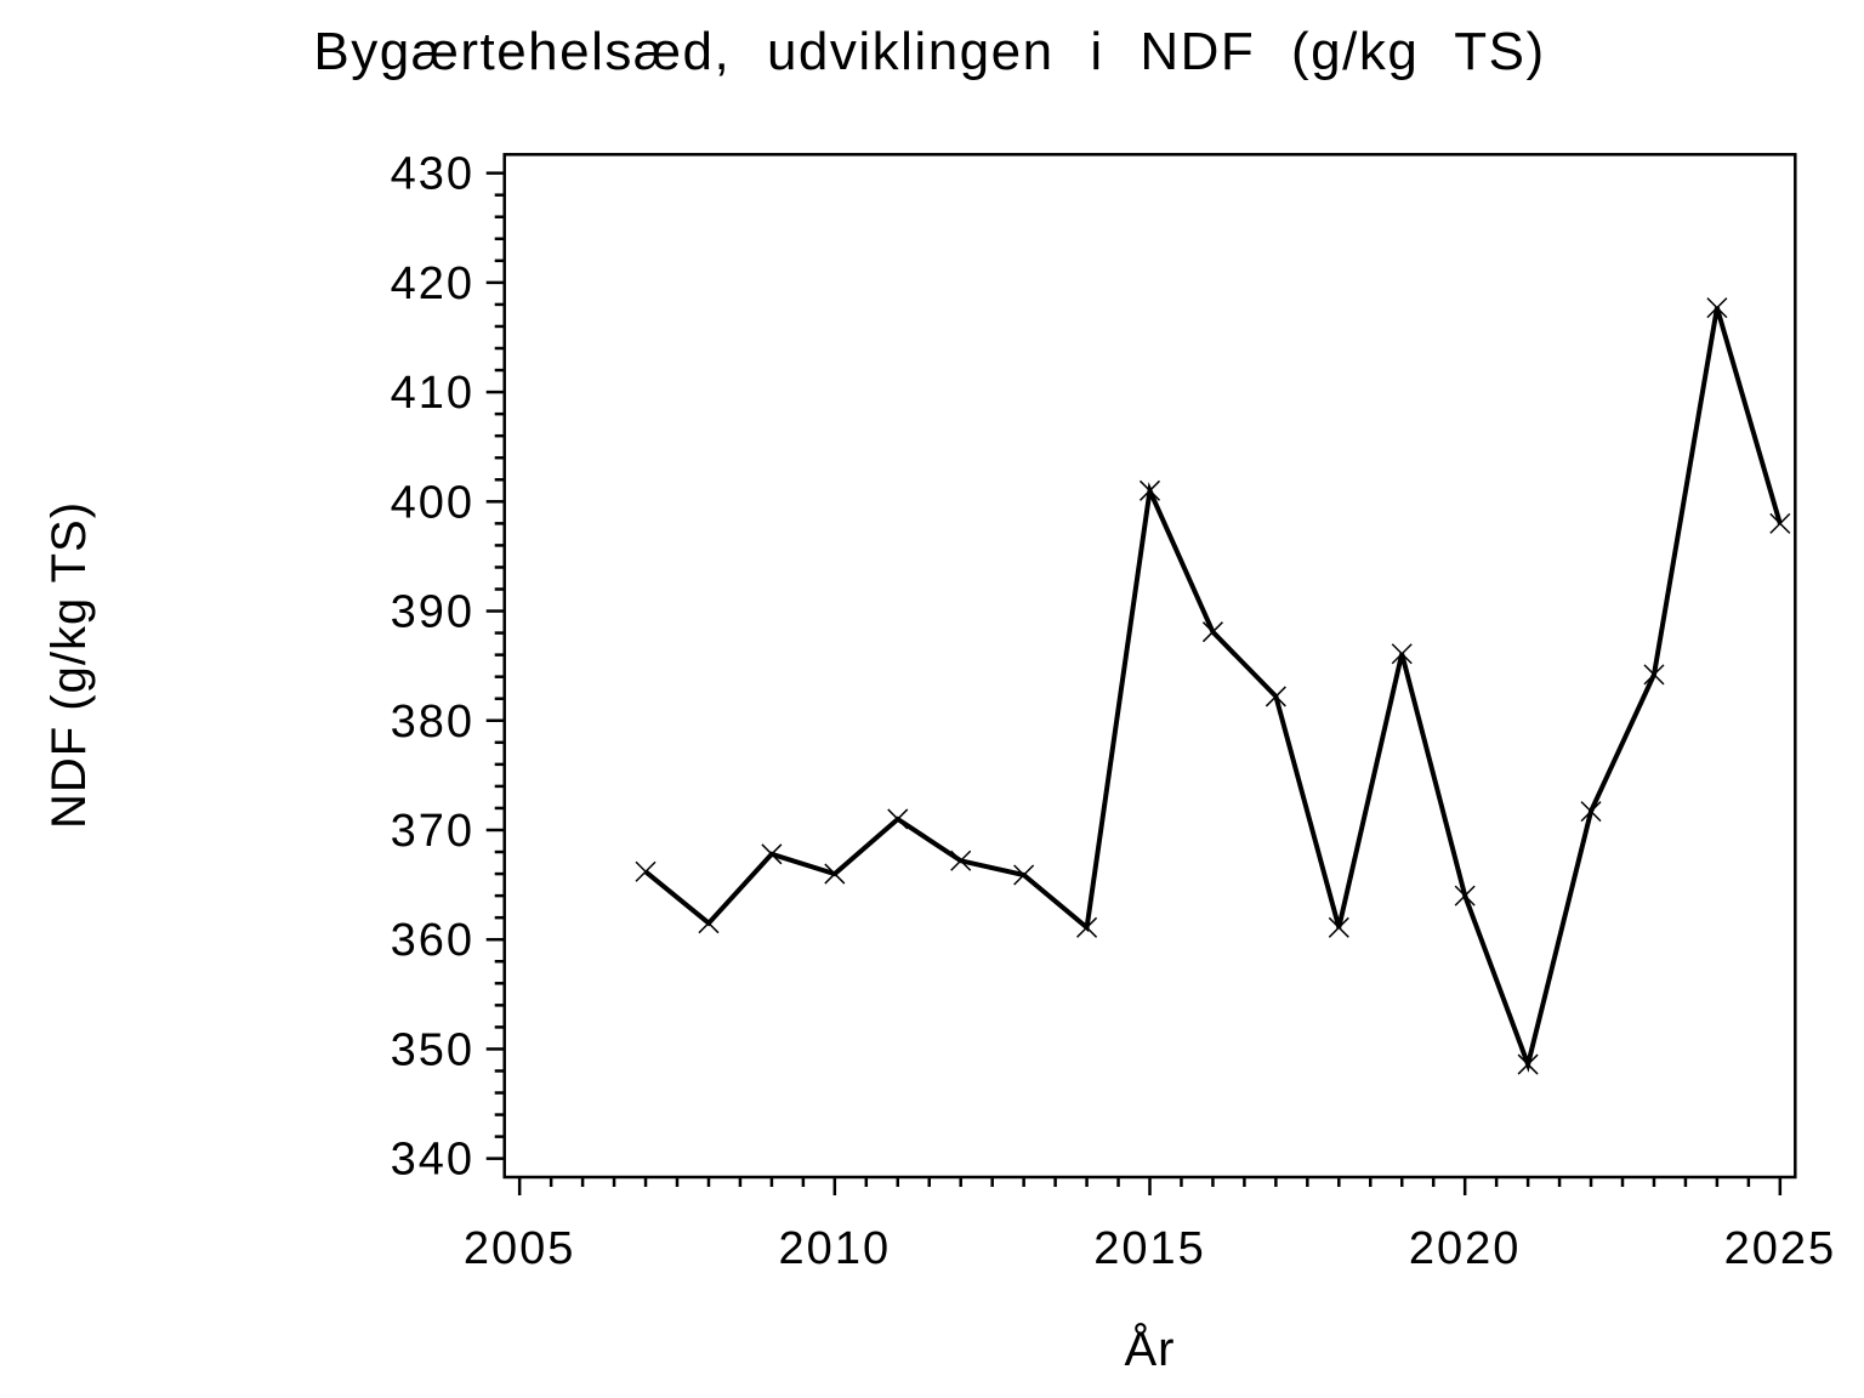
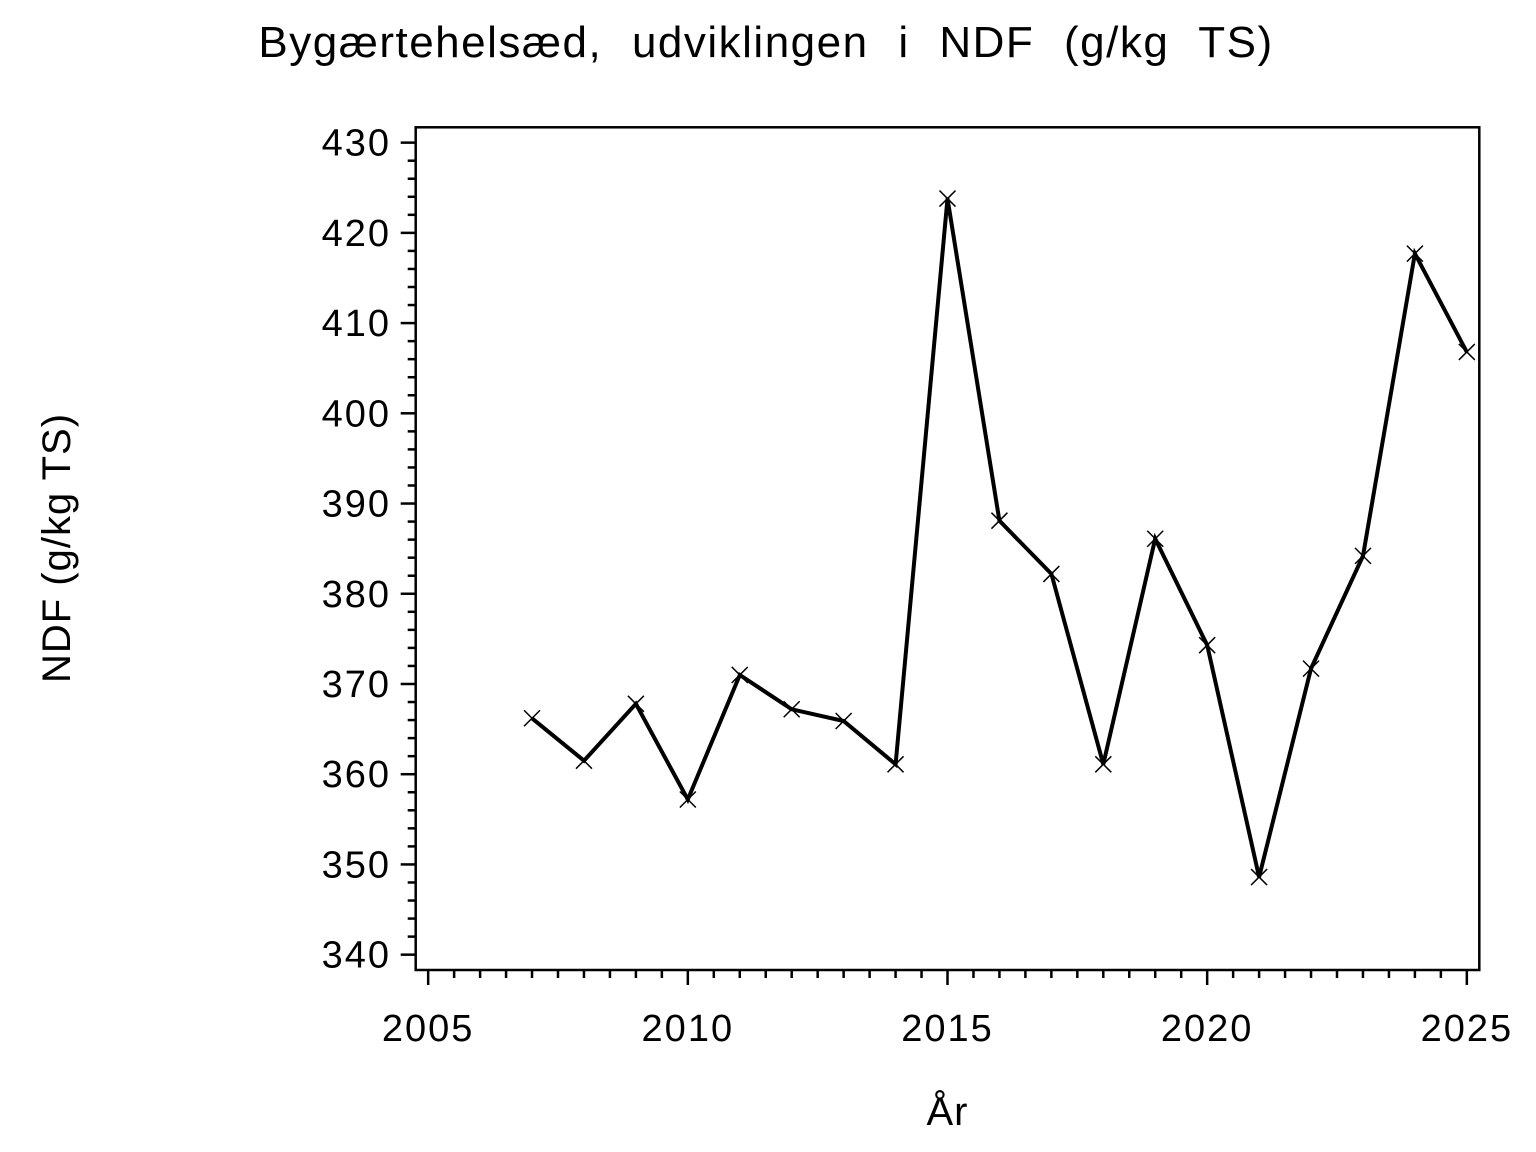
2010: 366 -> 357
2015: 401 -> 424
2020: 364 -> 374
2025: 398 -> 407
